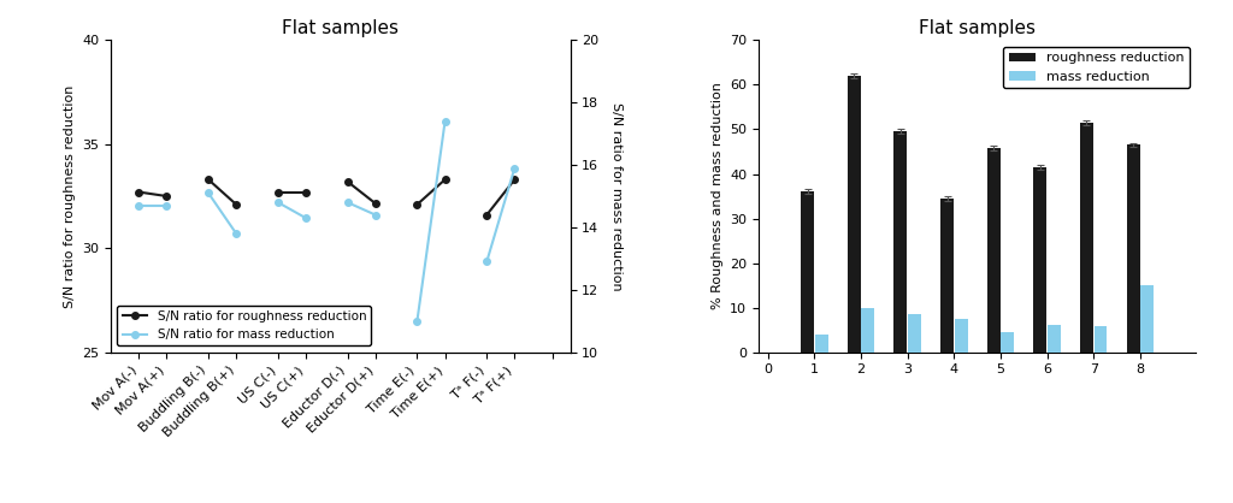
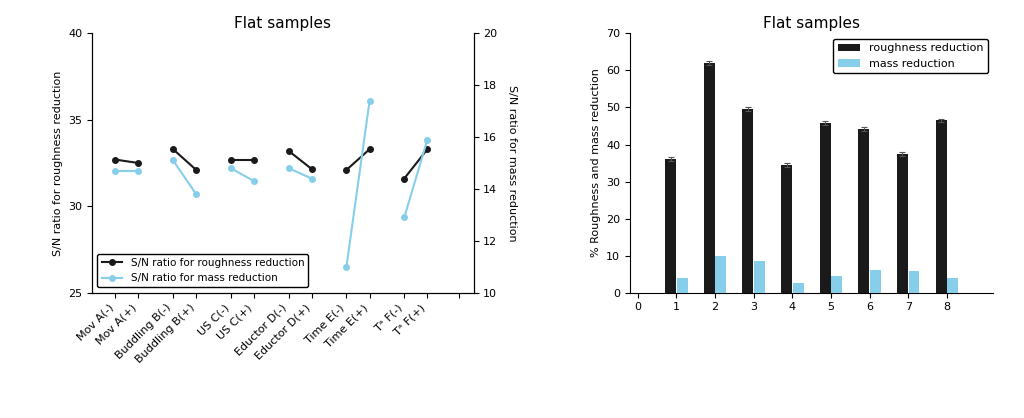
mass reduction/4: 7.5 -> 2.5
roughness reduction/6: 41.5 -> 44.2
roughness reduction/7: 51.5 -> 37.5
mass reduction/8: 15.0 -> 4.0
